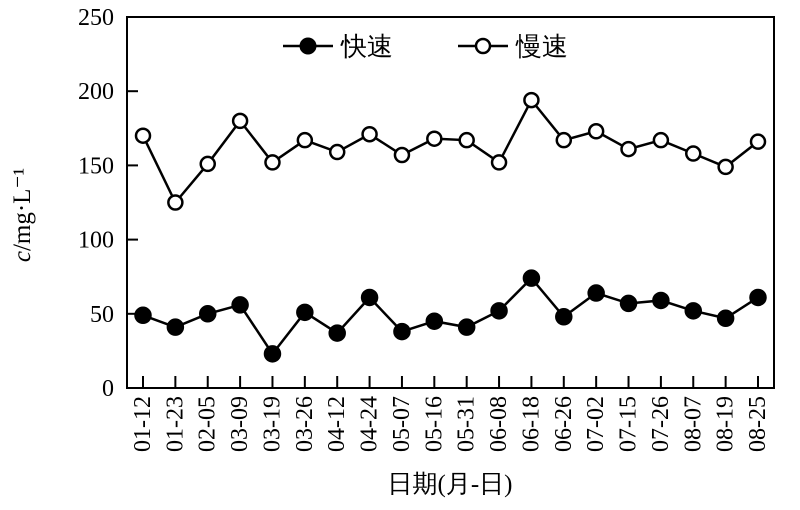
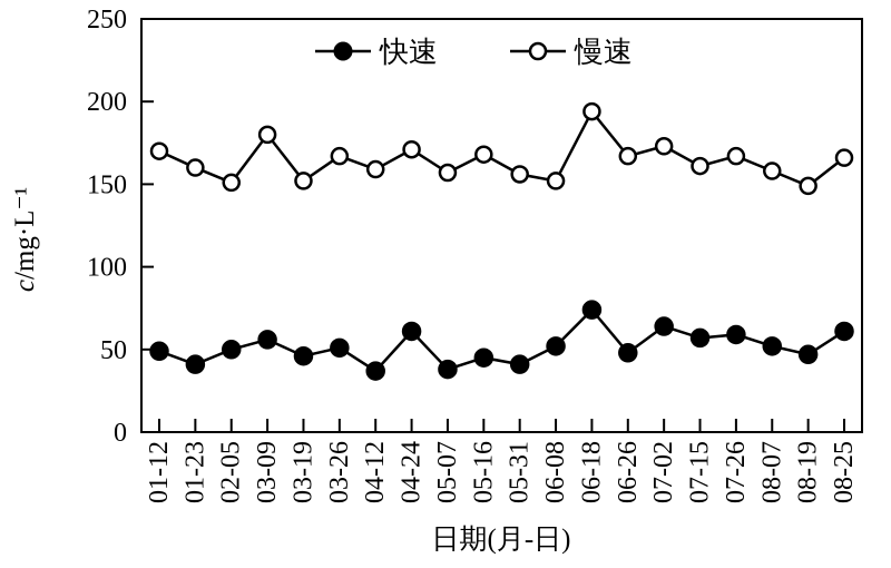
慢速/01-23: 125 -> 160
快速/03-19: 23 -> 46
慢速/05-31: 167 -> 156
